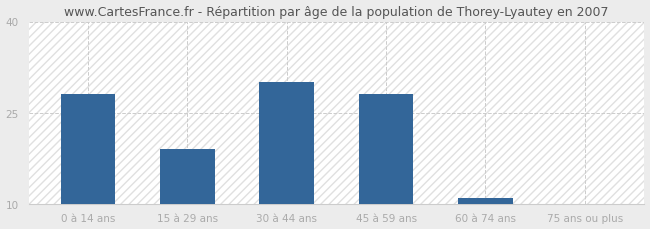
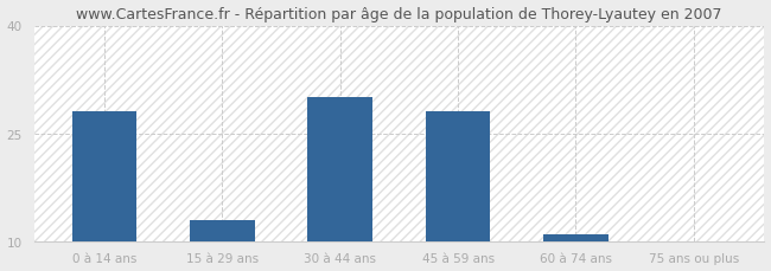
15 à 29 ans: 19 -> 13
